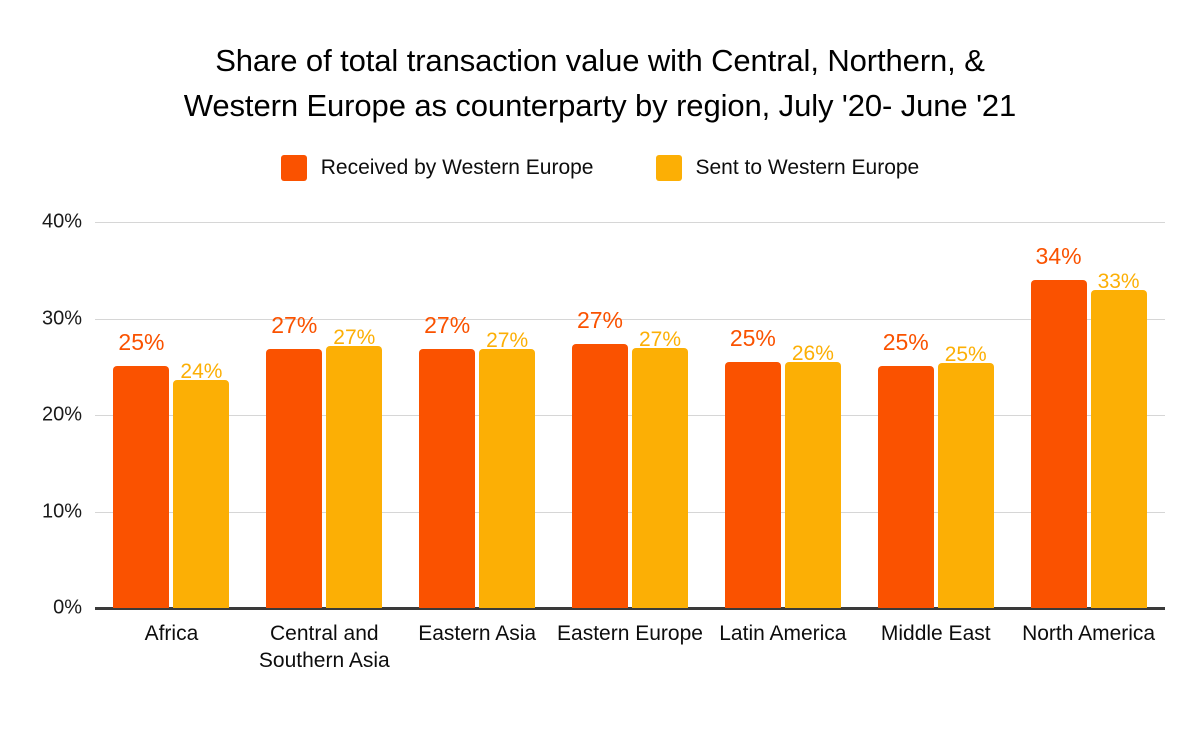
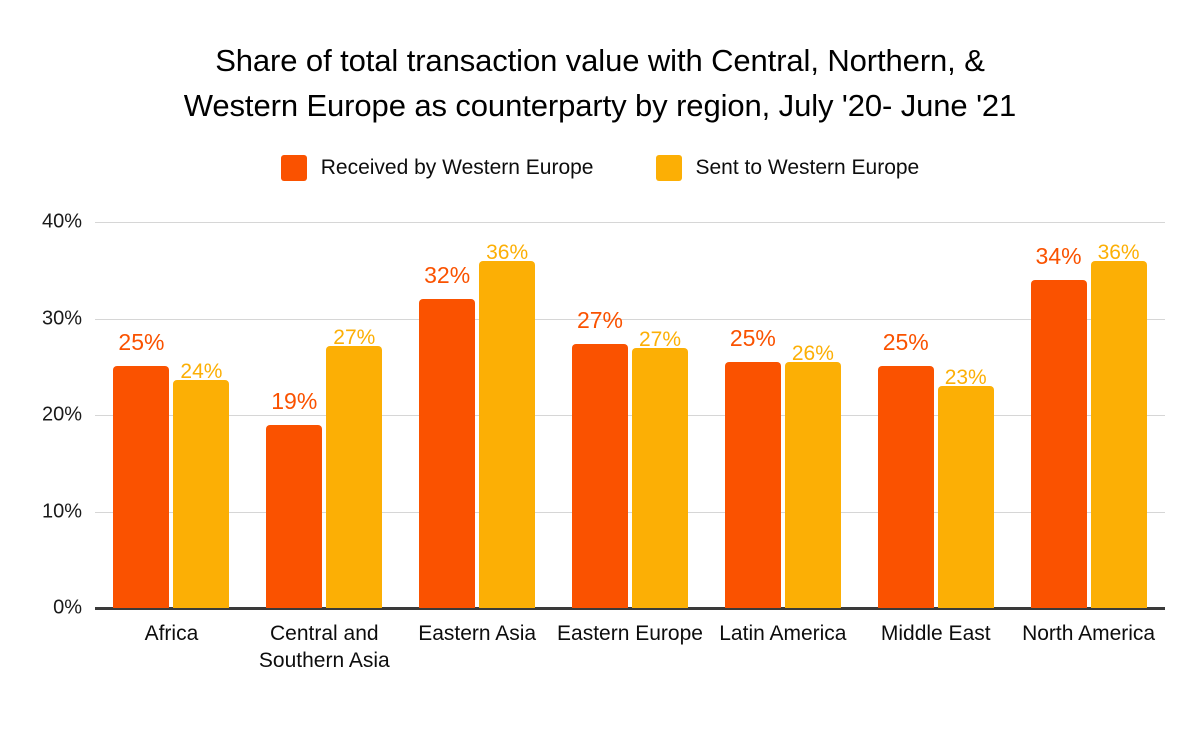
Received by Western Europe/Central and Southern Asia: 27% -> 19%
Received by Western Europe/Eastern Asia: 27% -> 32%
Sent to Western Europe/Eastern Asia: 27% -> 36%
Sent to Western Europe/Middle East: 25% -> 23%
Sent to Western Europe/North America: 33% -> 36%
